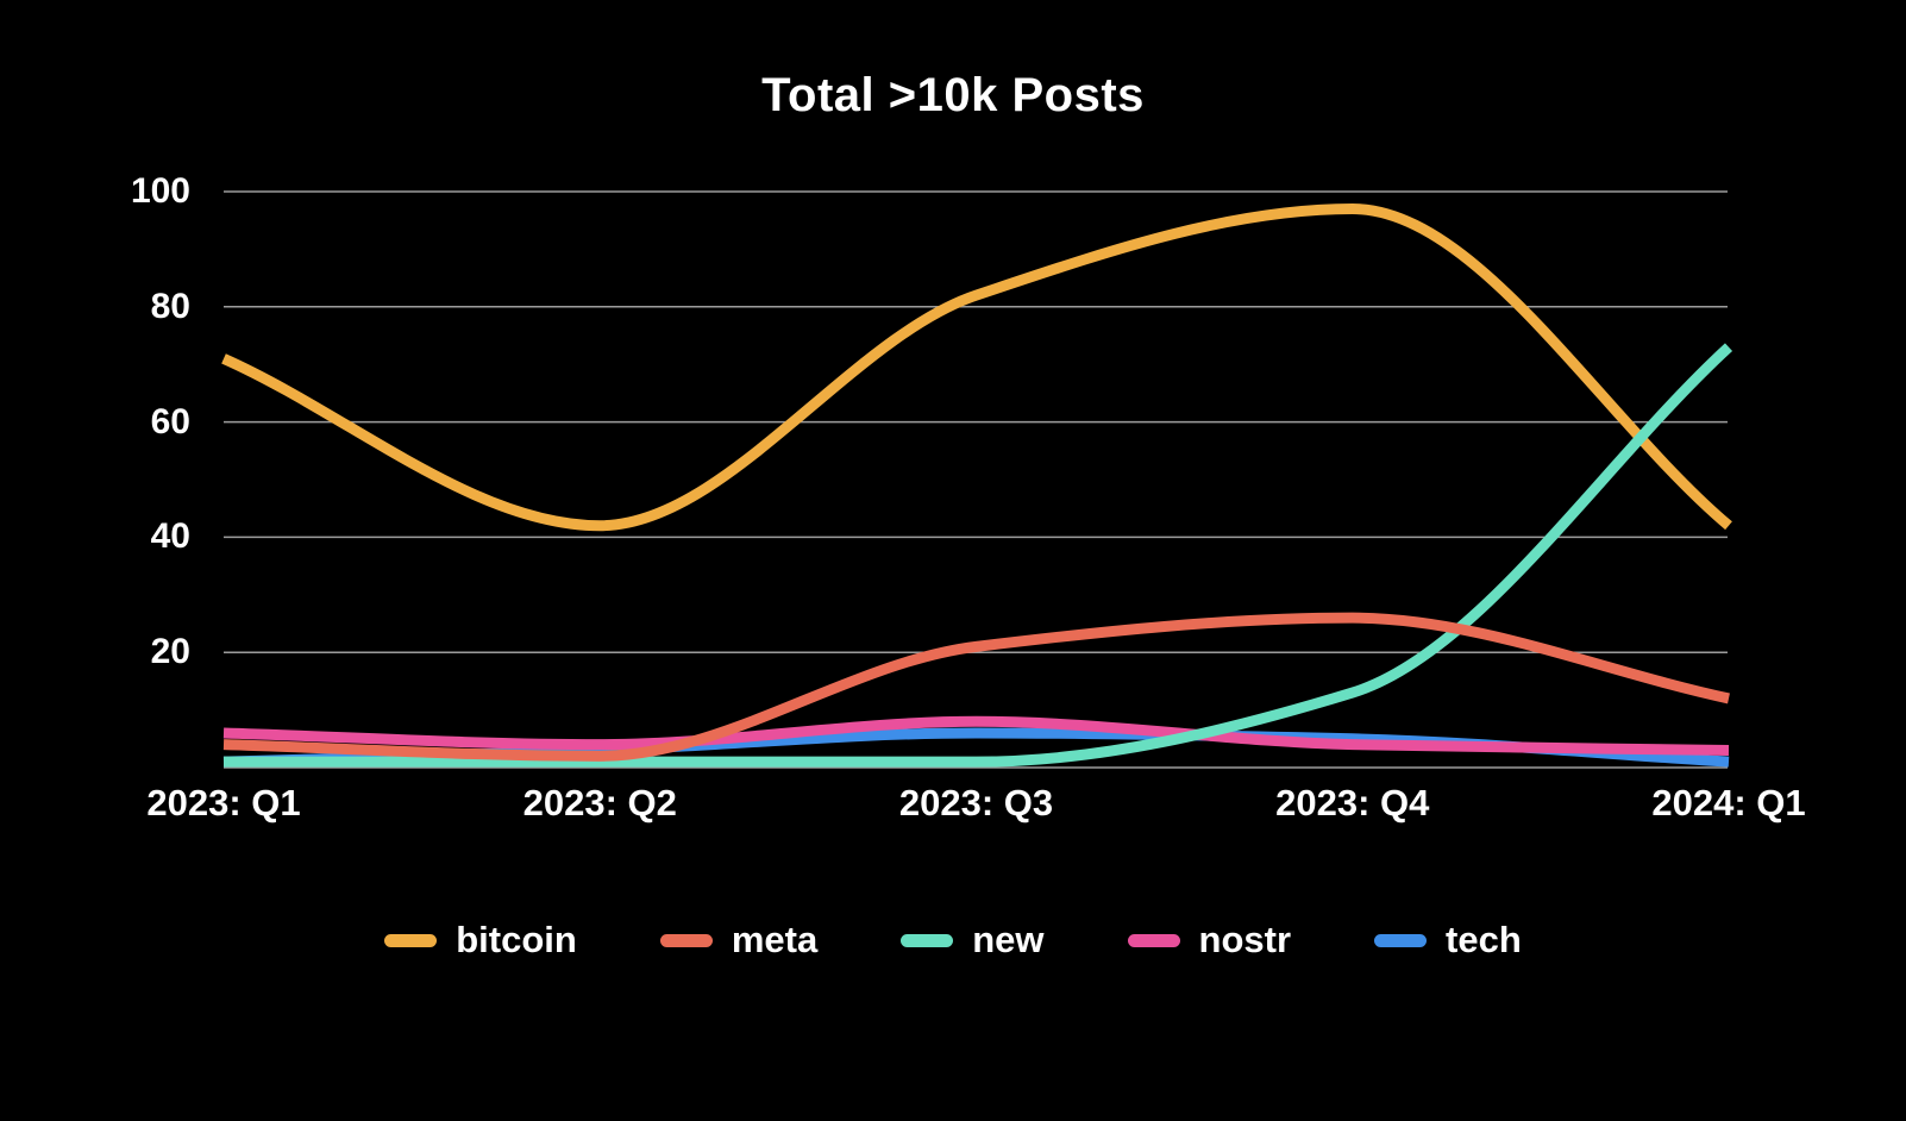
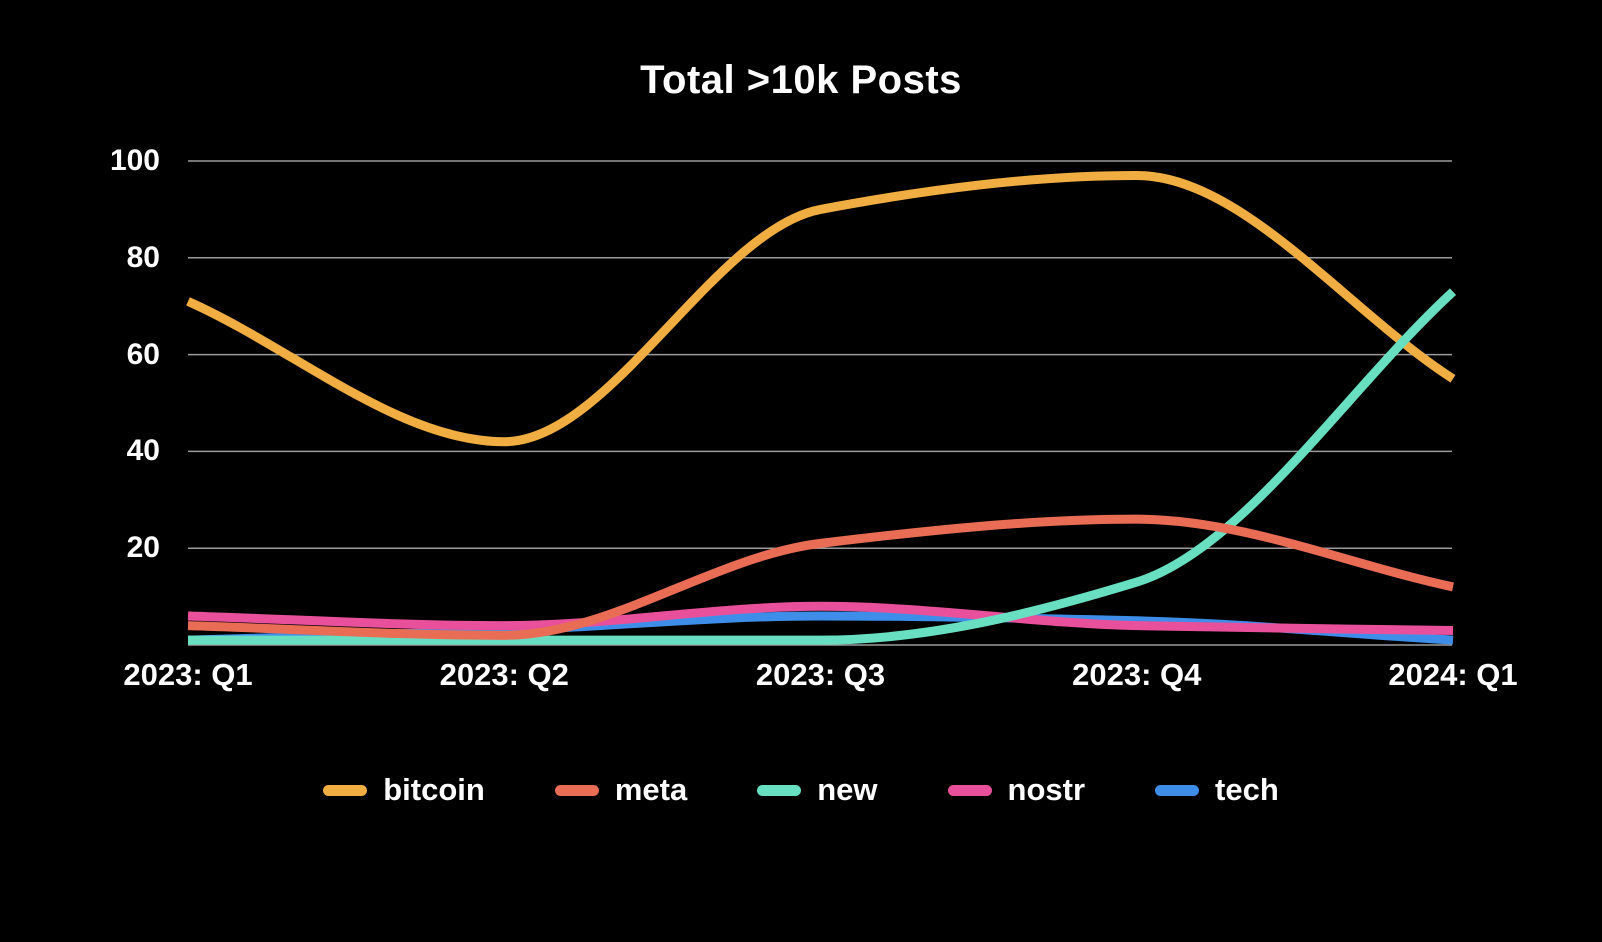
bitcoin/2023: Q3: 82 -> 90
bitcoin/2024: Q1: 42 -> 55
